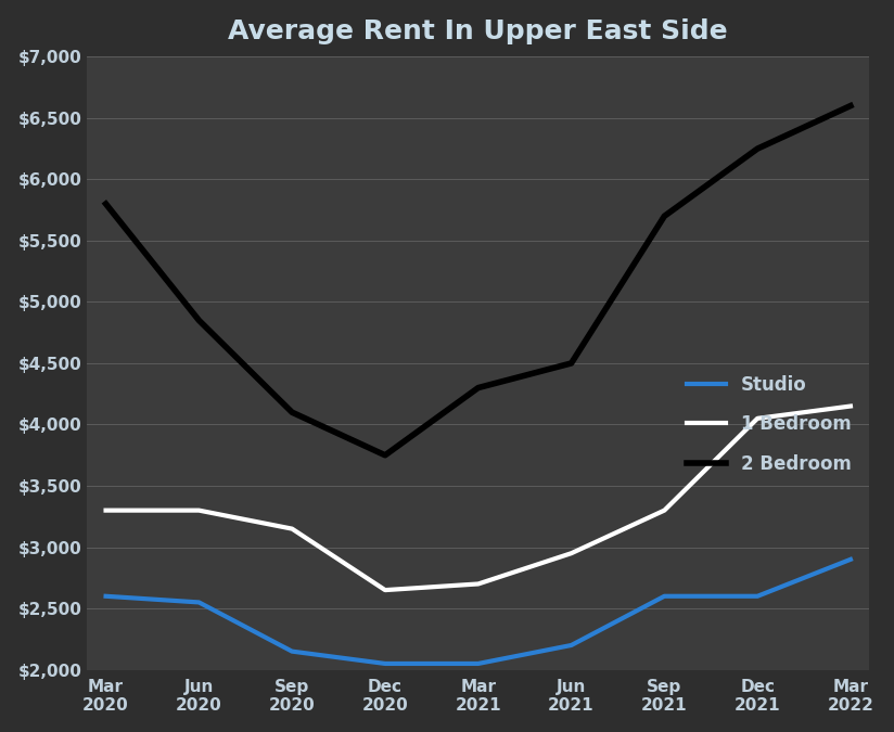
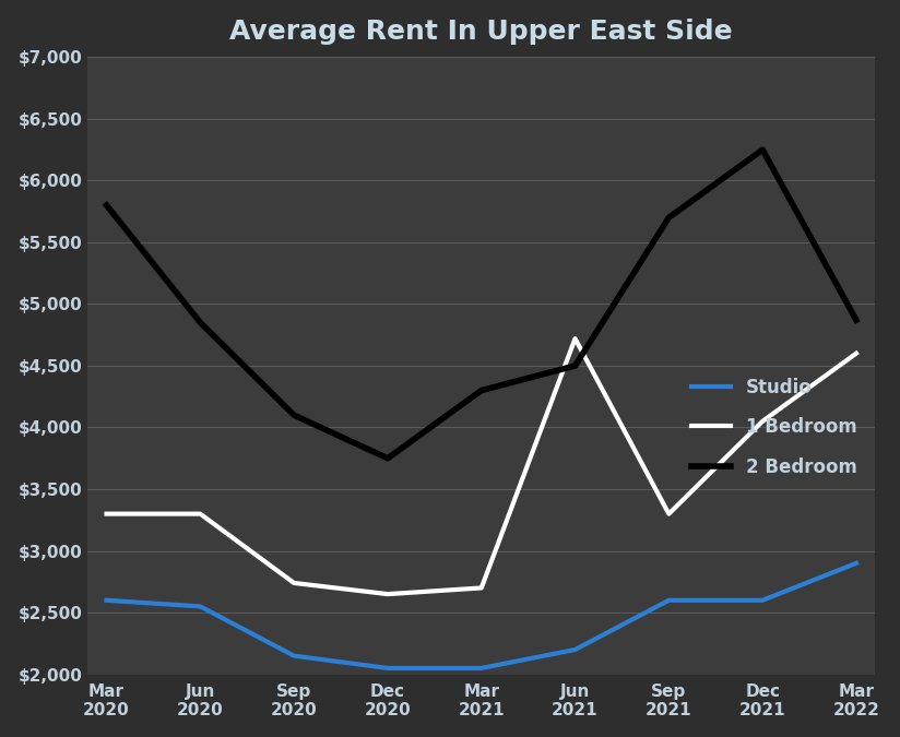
1 Bedroom/Sep 2020: $3,150 -> $2,740
1 Bedroom/Jun 2021: $2,950 -> $4,720
1 Bedroom/Mar 2022: $4,150 -> $4,600
2 Bedroom/Mar 2022: $6,600 -> $4,870
